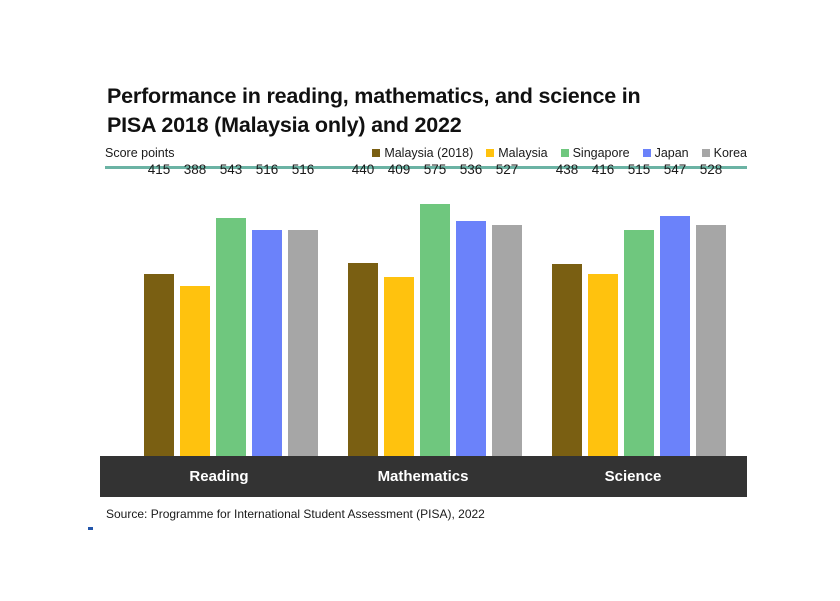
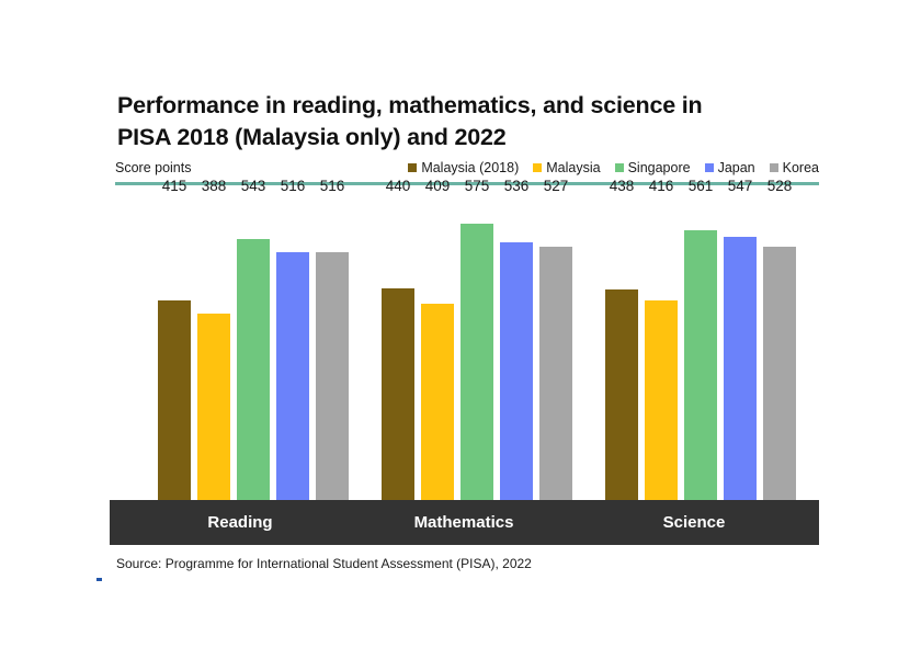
Singapore/Science: 515 -> 561
